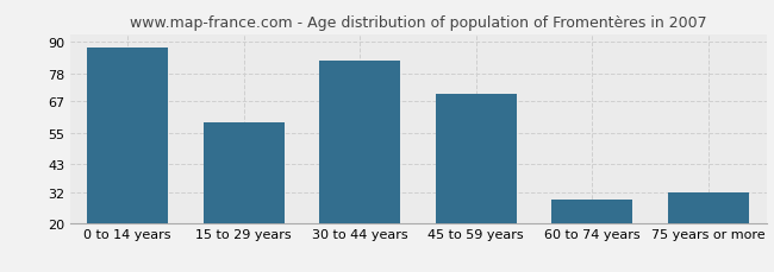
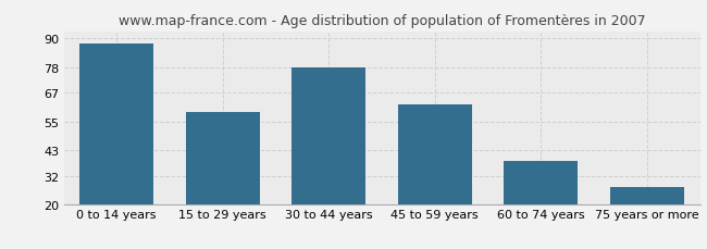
30 to 44 years: 83 -> 78
45 to 59 years: 70 -> 62
60 to 74 years: 29 -> 38
75 years or more: 32 -> 27
